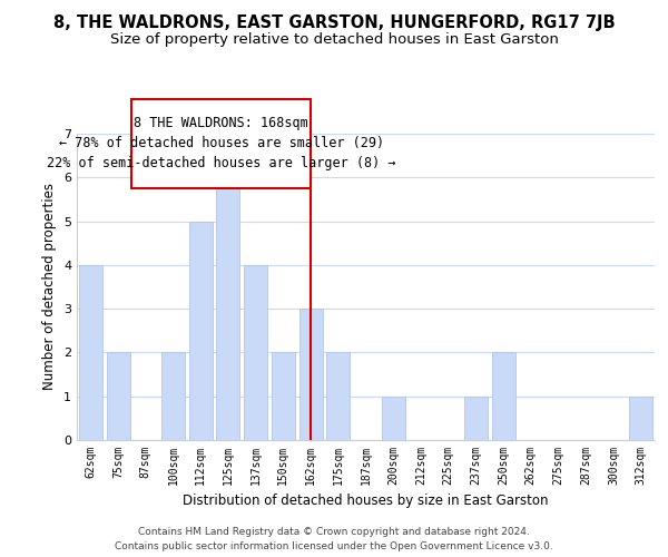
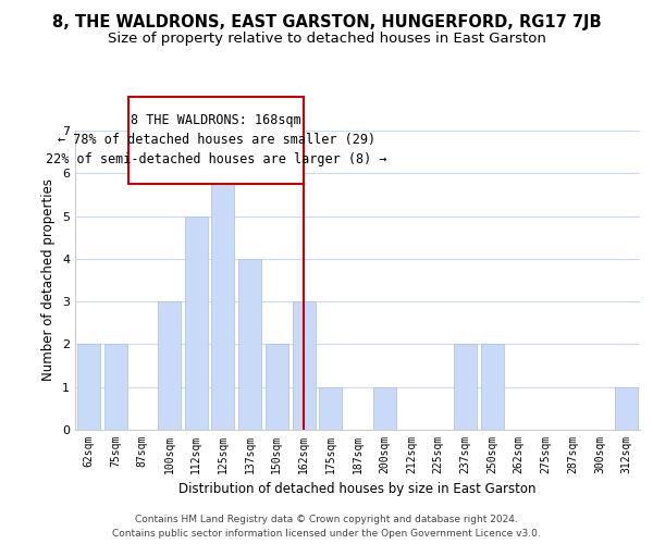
62sqm: 4 -> 2
100sqm: 2 -> 3
175sqm: 2 -> 1
237sqm: 1 -> 2
